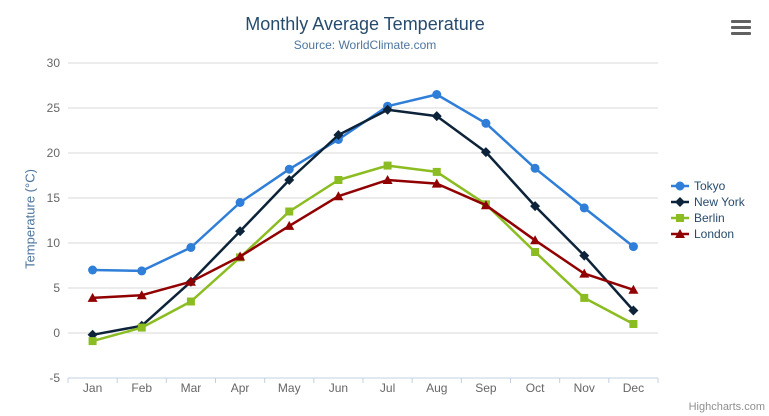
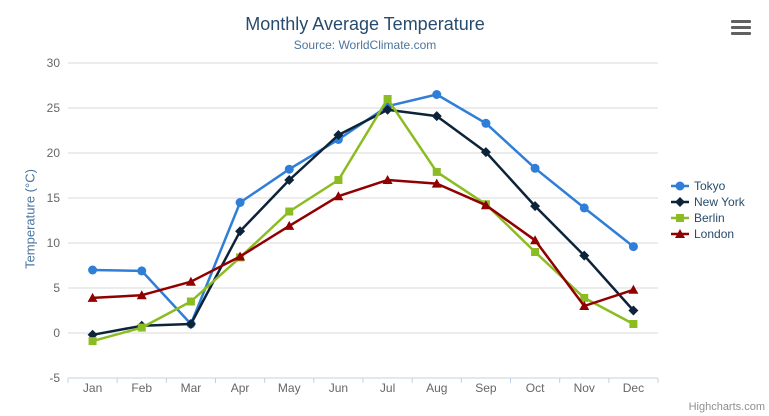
Tokyo/Mar: 10 -> 1
New York/Mar: 6 -> 1
Berlin/Jul: 19 -> 26
London/Nov: 7 -> 3
